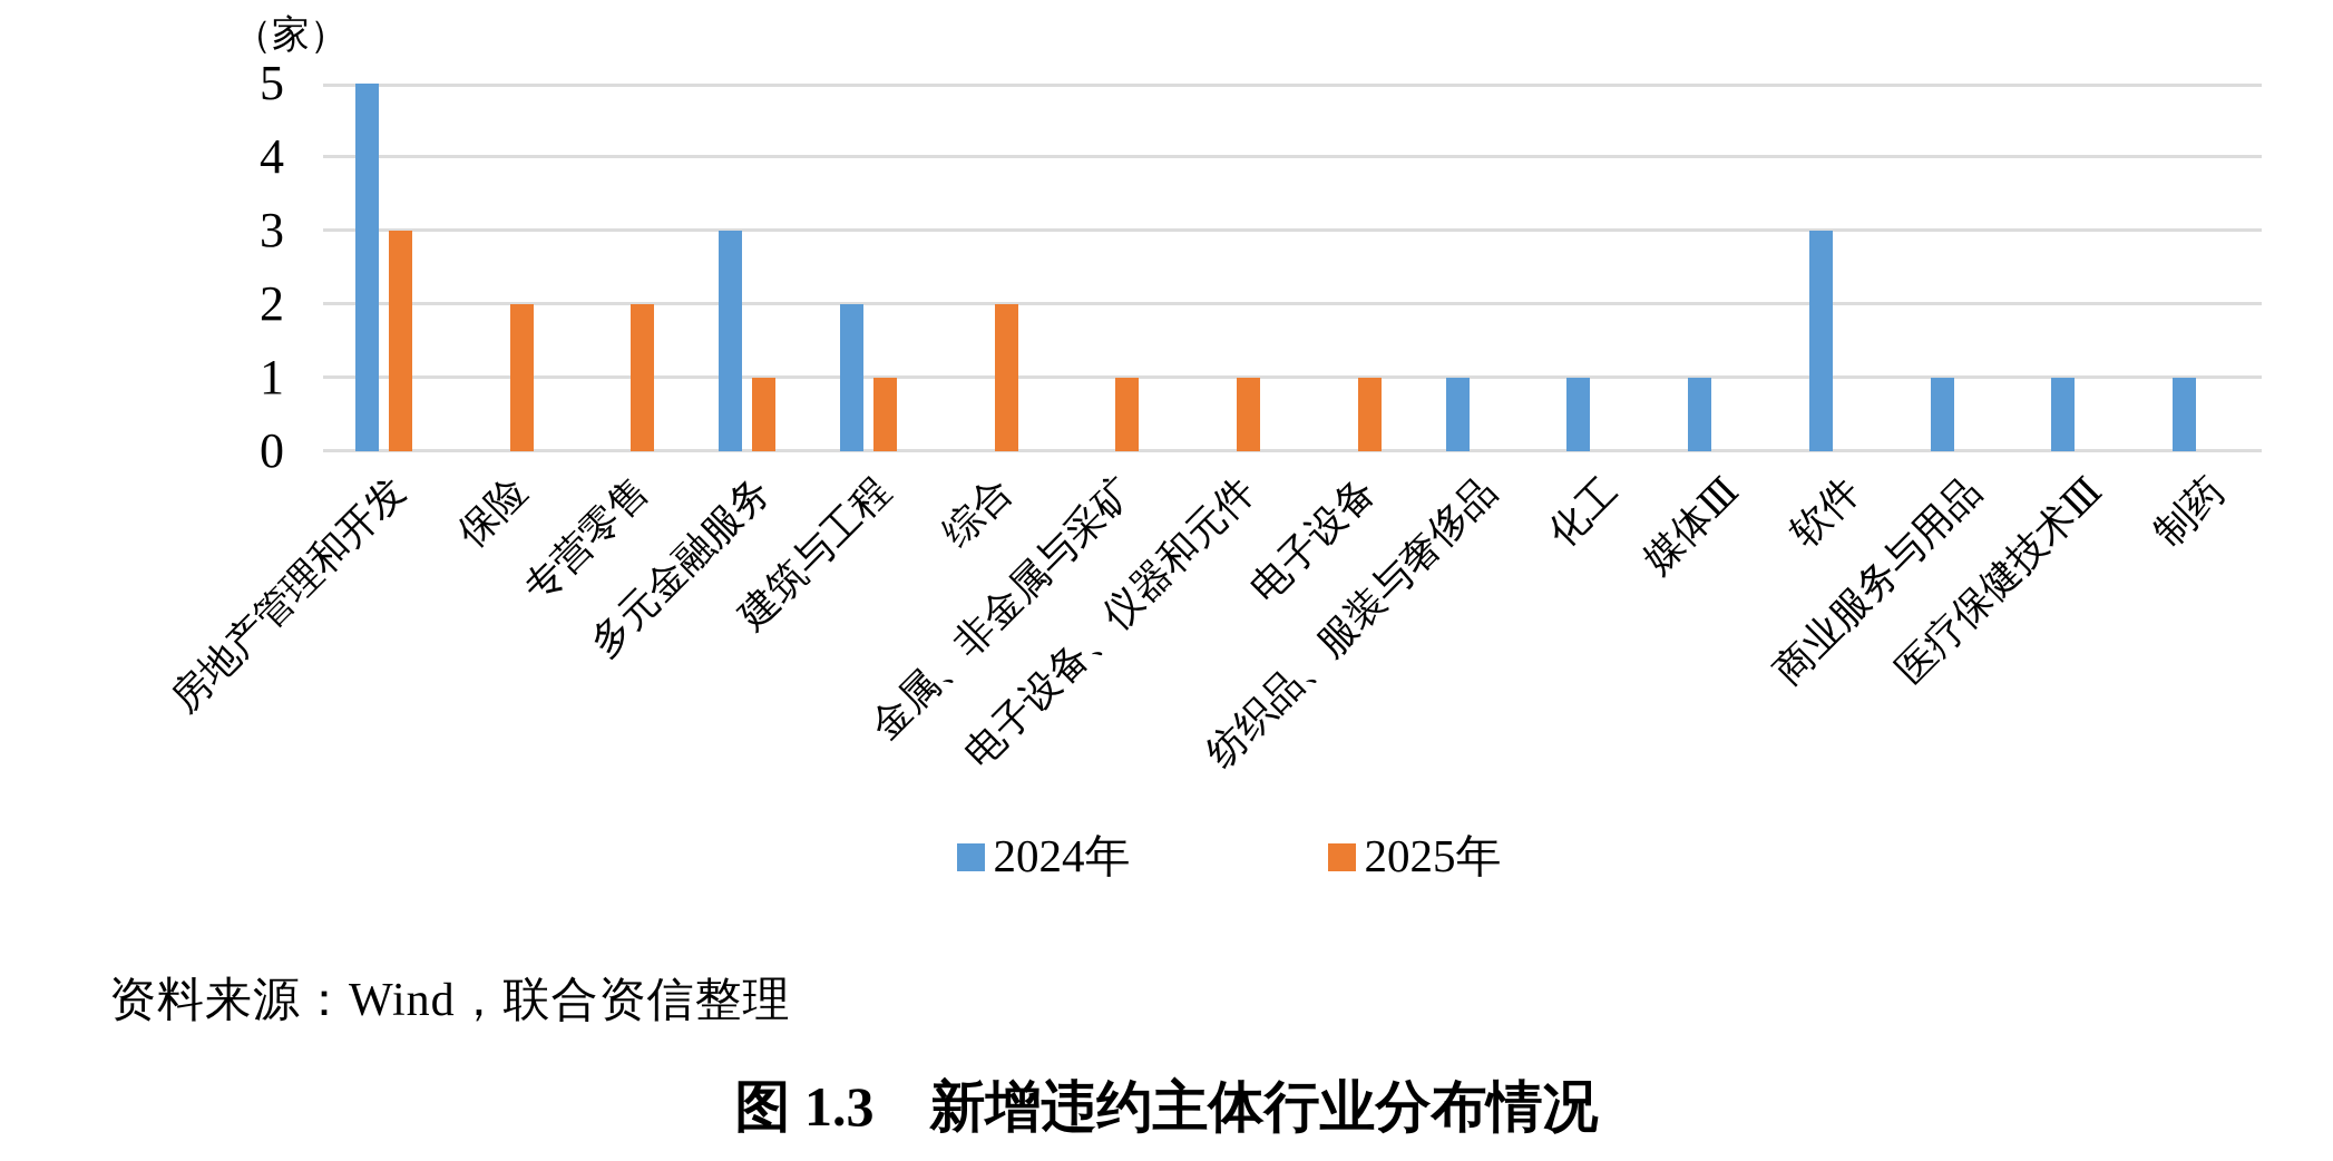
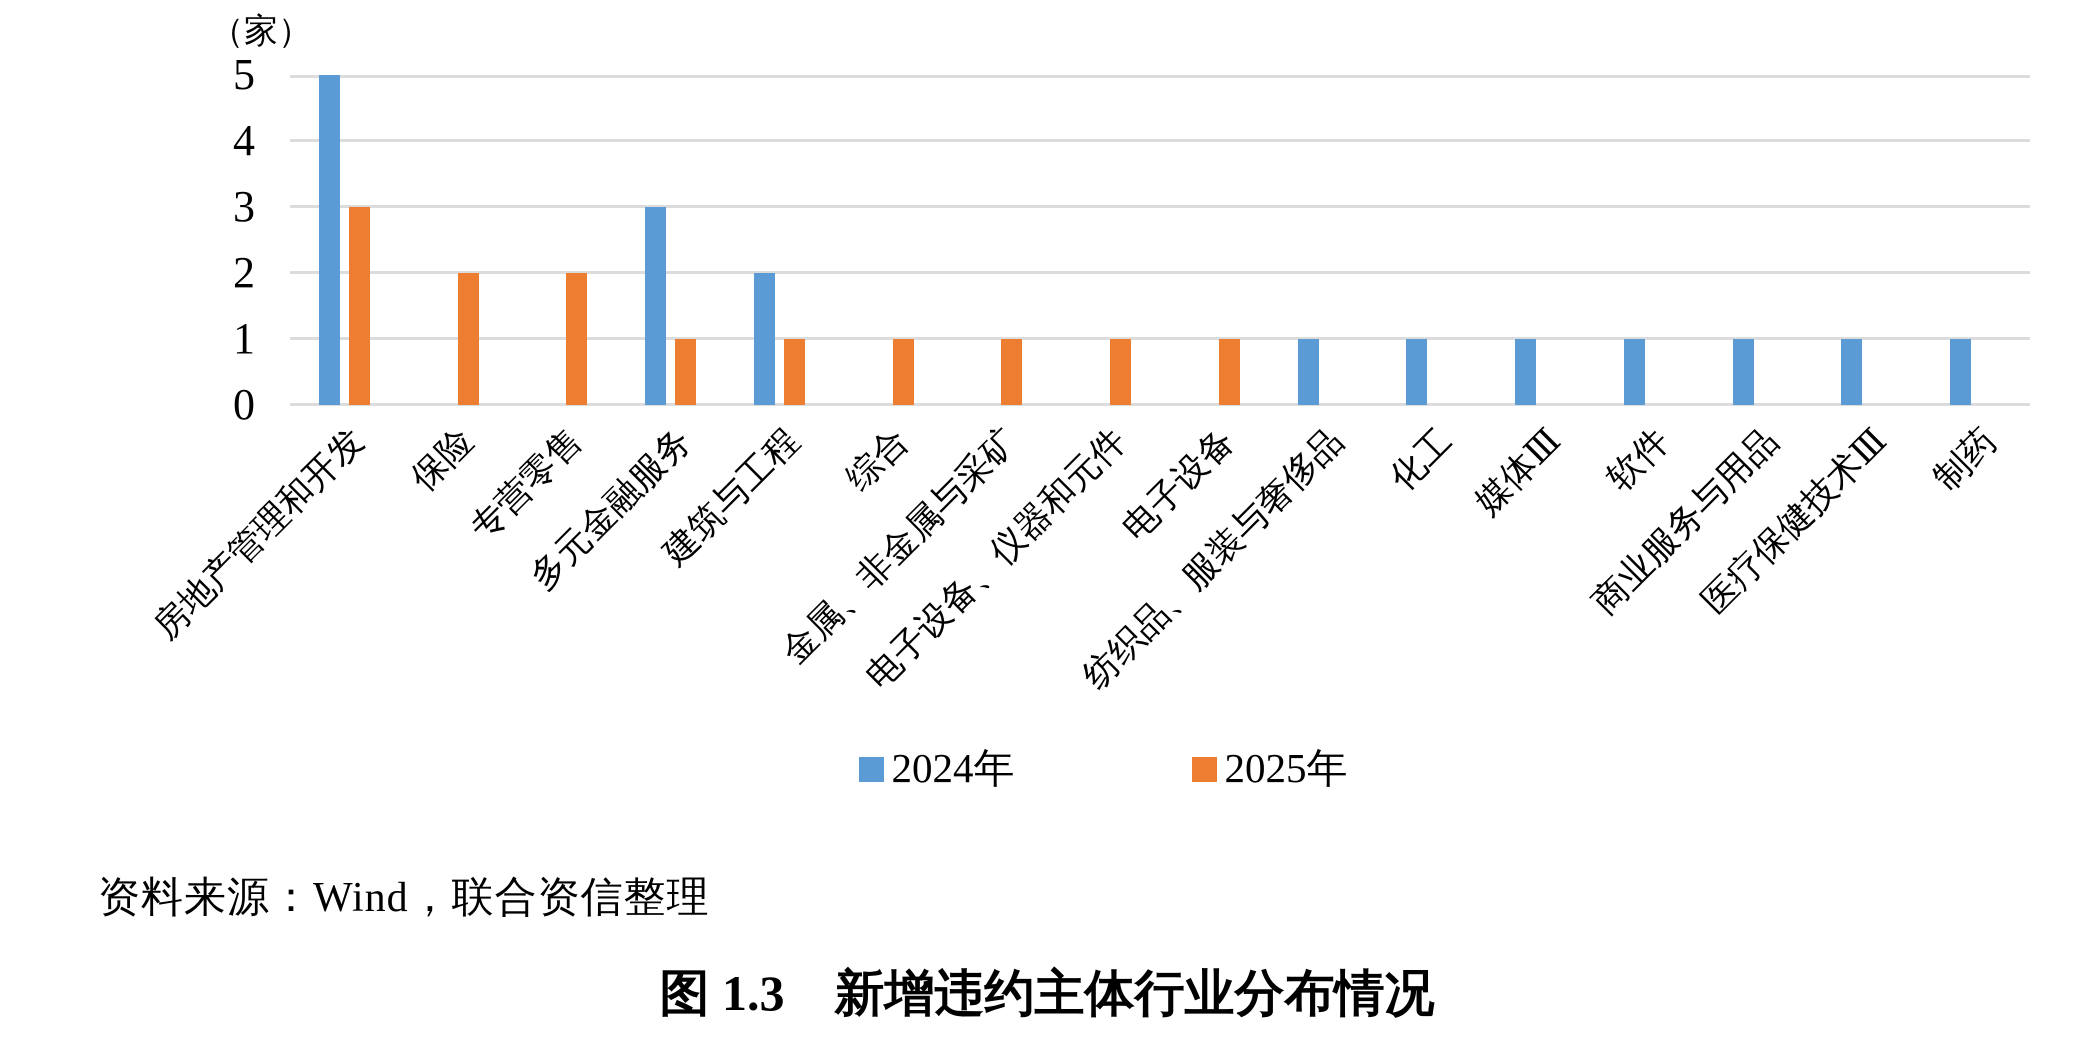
2025年/综合: 2 -> 1
2024年/软件: 3 -> 1
